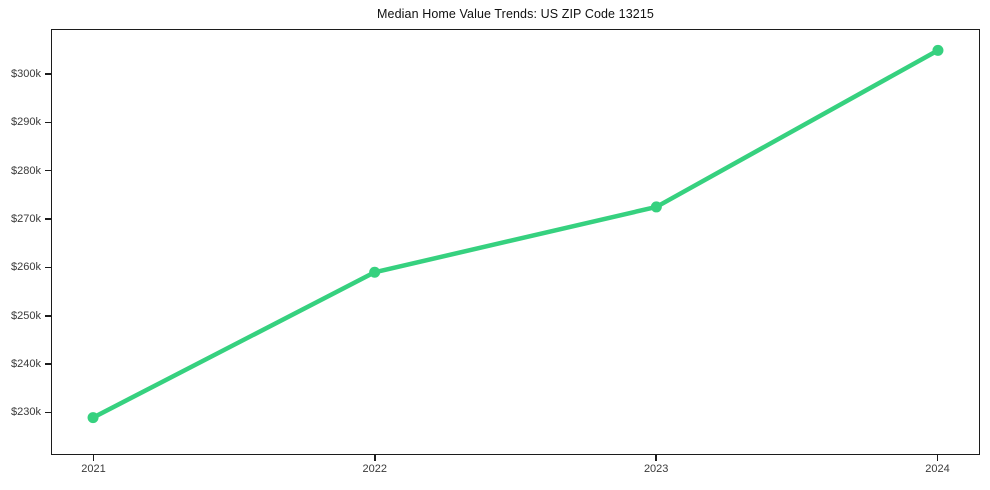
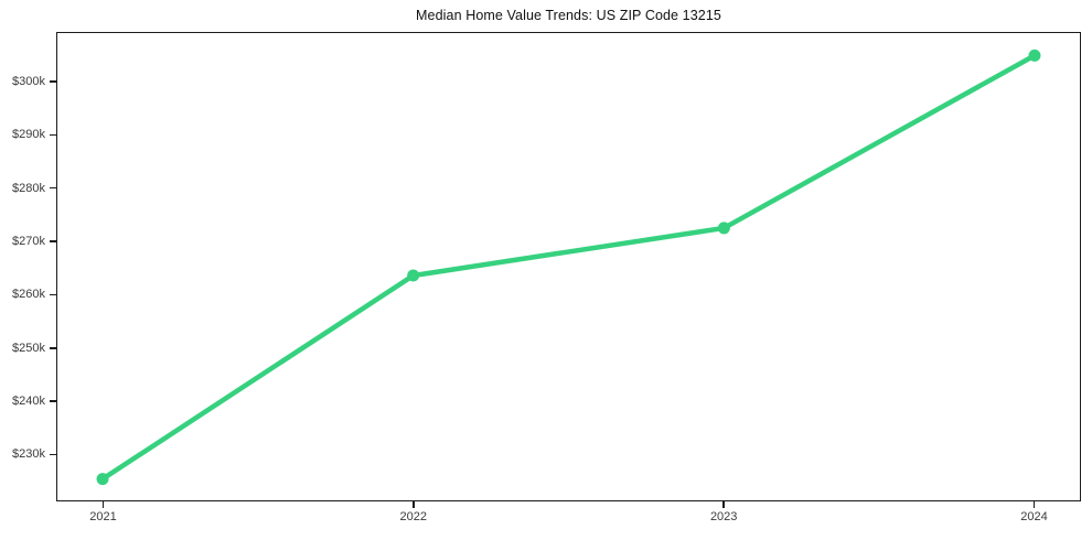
2021: $229k -> $226k
2022: $259k -> $264k
